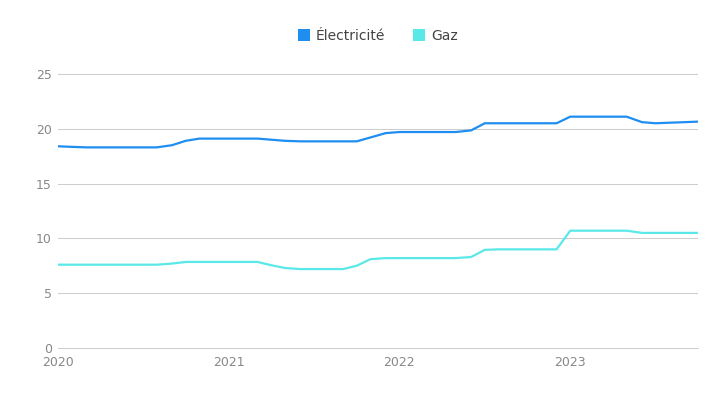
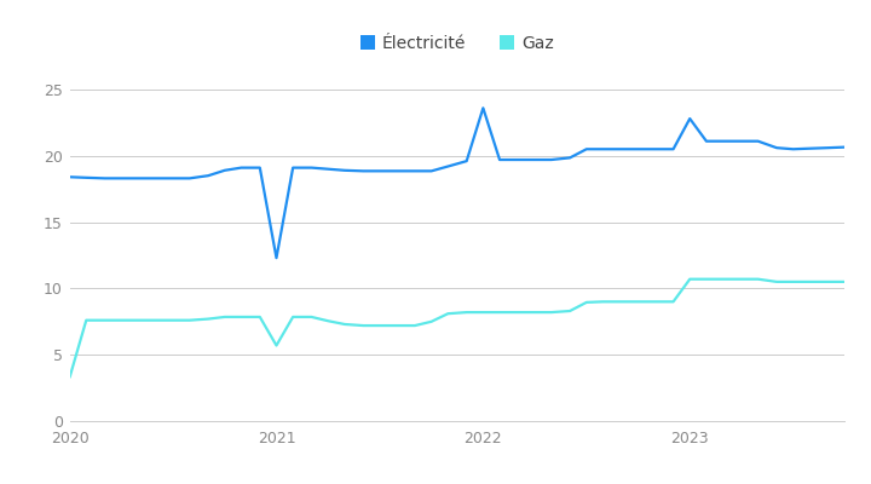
Gaz/2020: 7.6 -> 3.3
Électricité/2021: 19.1 -> 12.3
Gaz/2021: 7.8 -> 5.7
Électricité/2022: 19.7 -> 23.6
Électricité/2023: 21.1 -> 22.8
